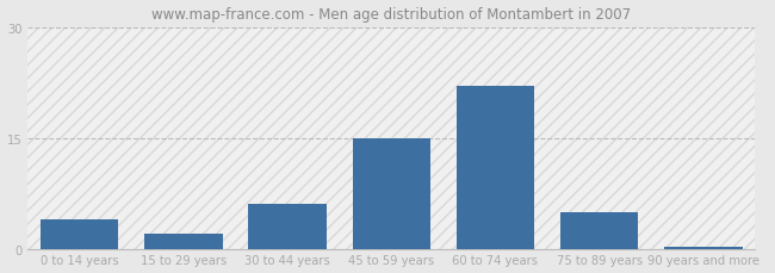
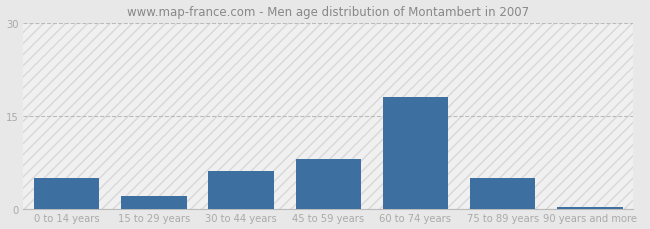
0 to 14 years: 4.0 -> 5.0
45 to 59 years: 15.0 -> 8.0
60 to 74 years: 22.0 -> 18.0
